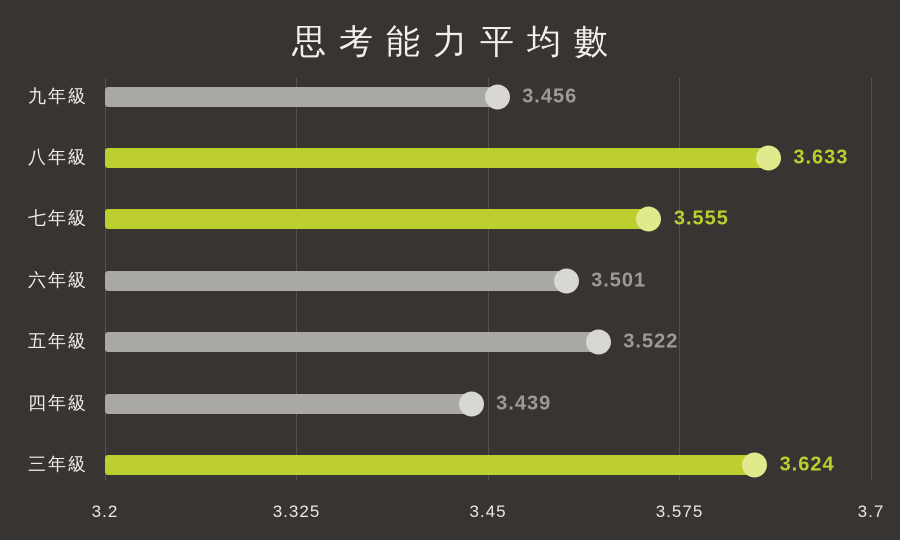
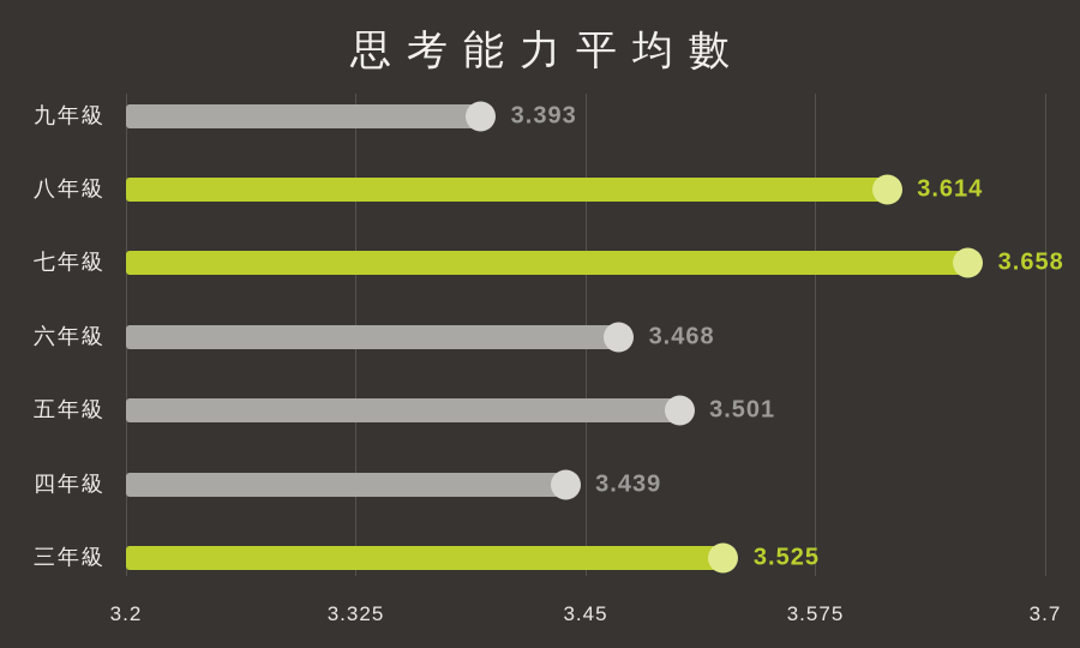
九年級: 3.456 -> 3.393
八年級: 3.633 -> 3.614
七年級: 3.555 -> 3.658
六年級: 3.501 -> 3.468
五年級: 3.522 -> 3.501
三年級: 3.624 -> 3.525
